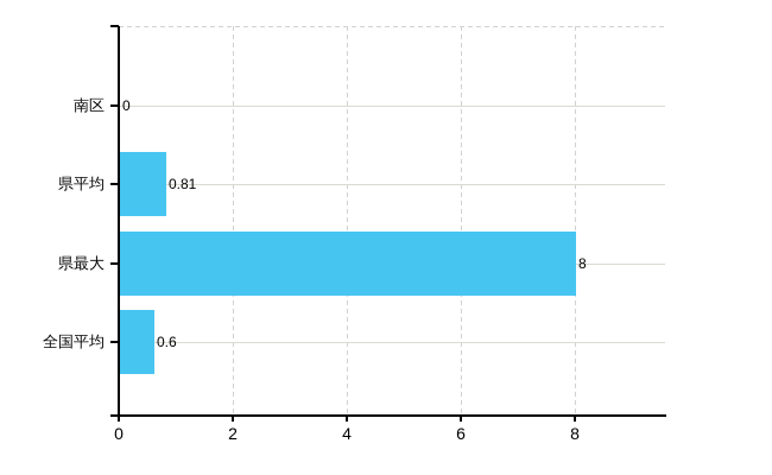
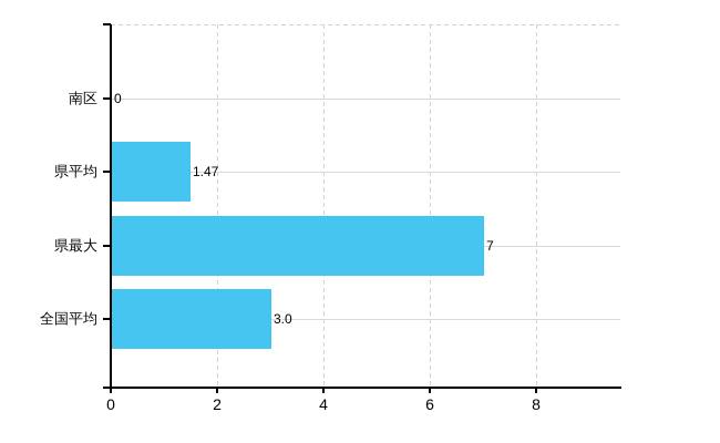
県平均: 0.81 -> 1.47
県最大: 8 -> 7
全国平均: 0.6 -> 3.0
